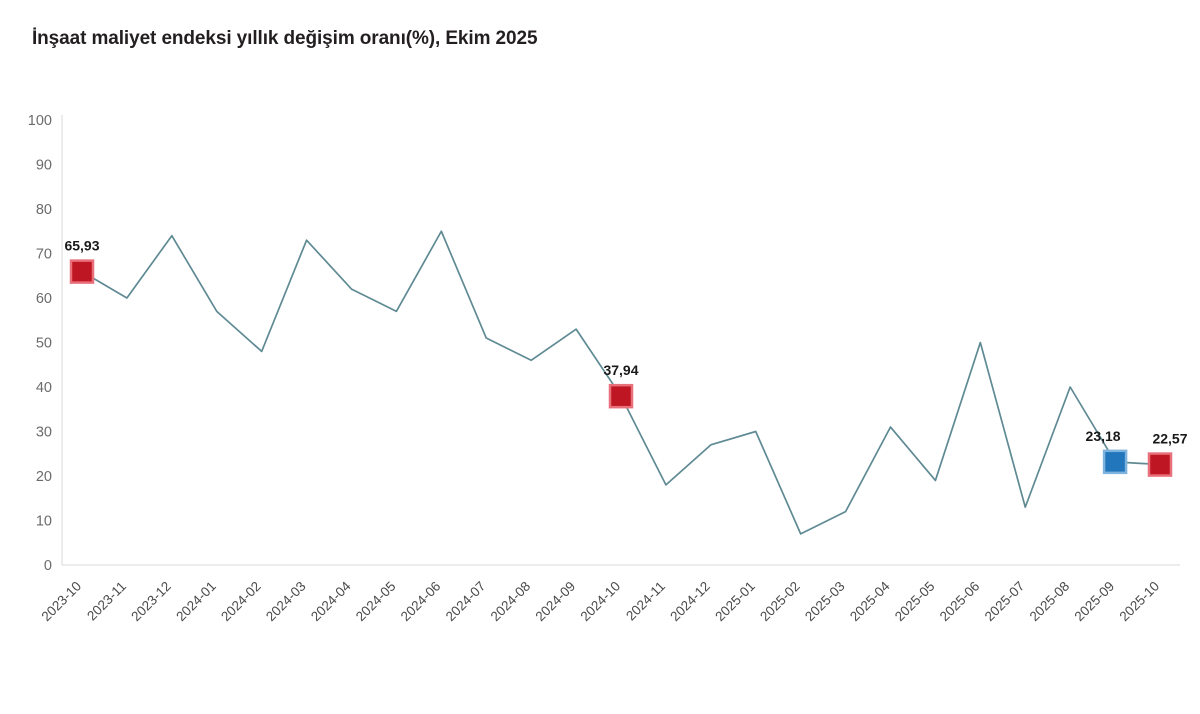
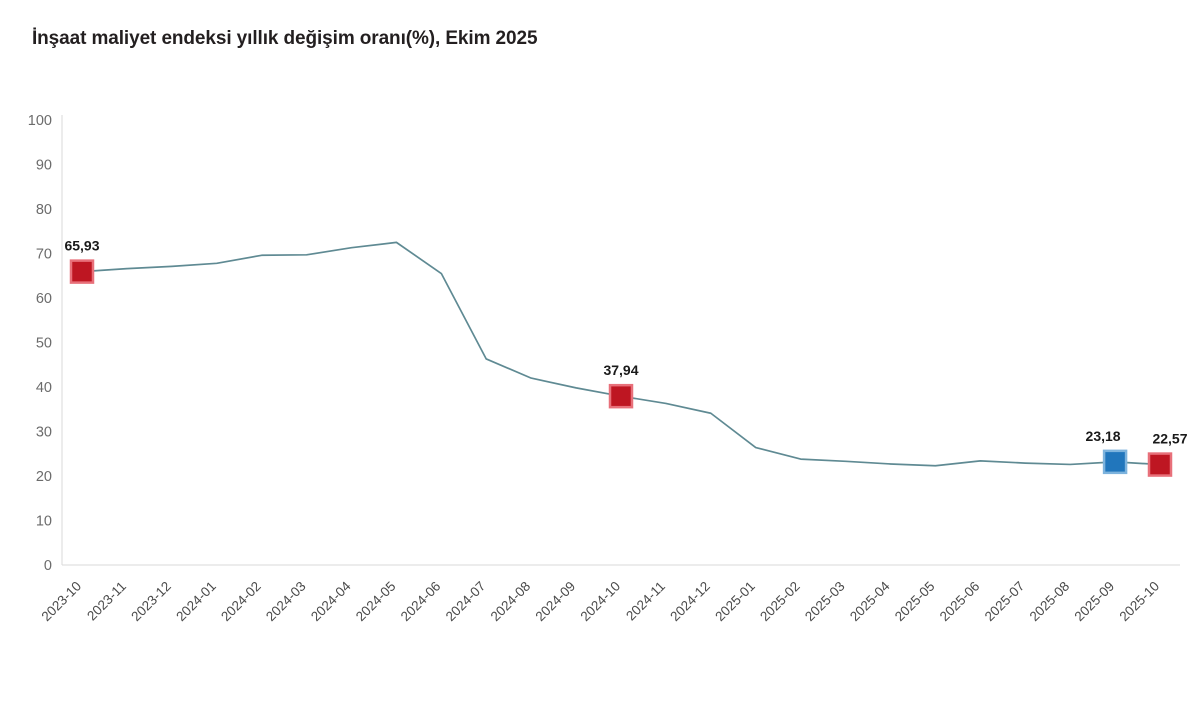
2023-11: 60 -> 67
2023-12: 74 -> 67
2024-01: 57 -> 68
2024-02: 48 -> 70
2024-03: 73 -> 70
2024-04: 62 -> 71
2024-05: 57 -> 72
2024-06: 75 -> 66
2024-07: 51 -> 46
2024-08: 46 -> 42
2024-09: 53 -> 40
2024-11: 18 -> 36
2024-12: 27 -> 34
2025-01: 30 -> 26
2025-02: 7 -> 24
2025-03: 12 -> 23
2025-04: 31 -> 23
2025-05: 19 -> 22
2025-06: 50 -> 23
2025-07: 13 -> 23
2025-08: 40 -> 23
